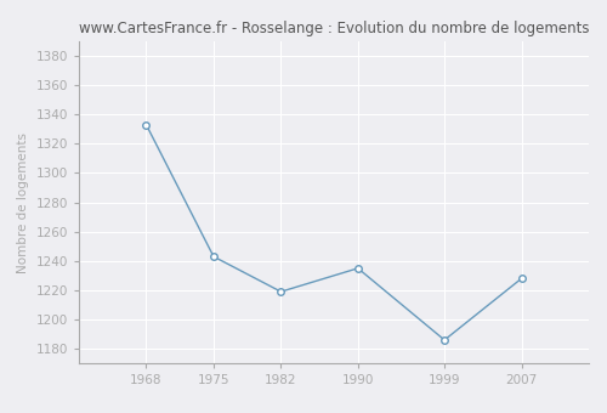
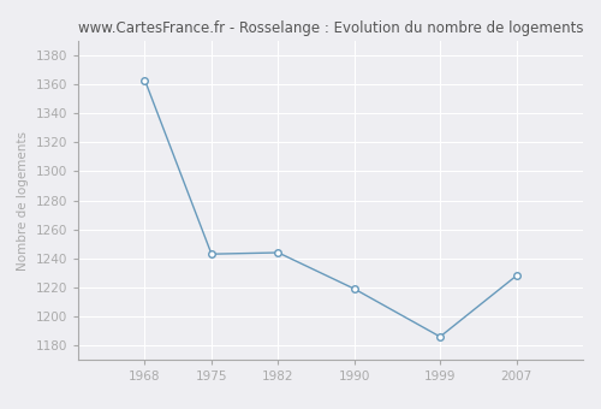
1968: 1333 -> 1363
1982: 1219 -> 1244
1990: 1235 -> 1219
